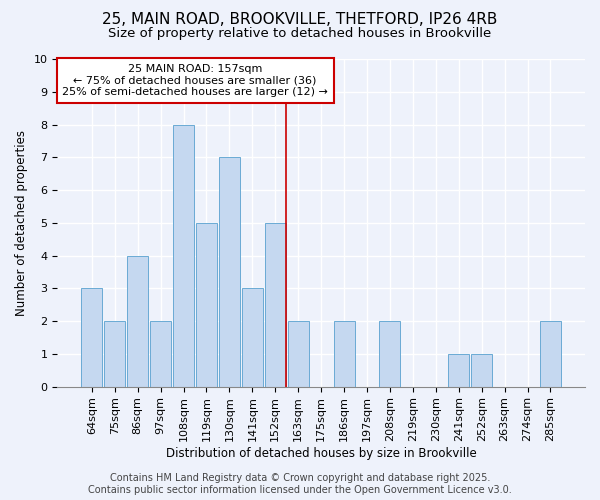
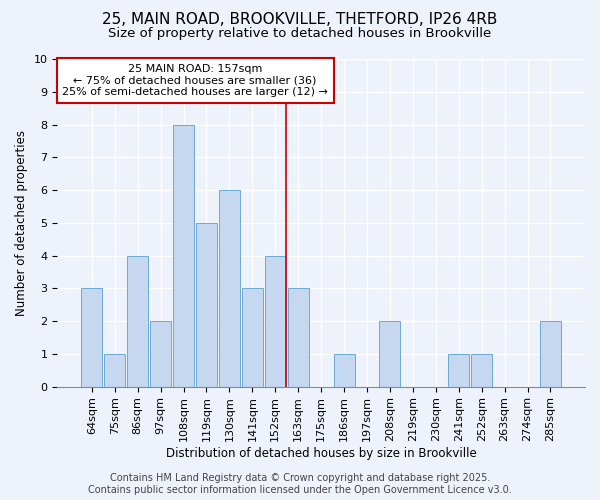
75sqm: 2 -> 1
130sqm: 7 -> 6
152sqm: 5 -> 4
163sqm: 2 -> 3
186sqm: 2 -> 1
